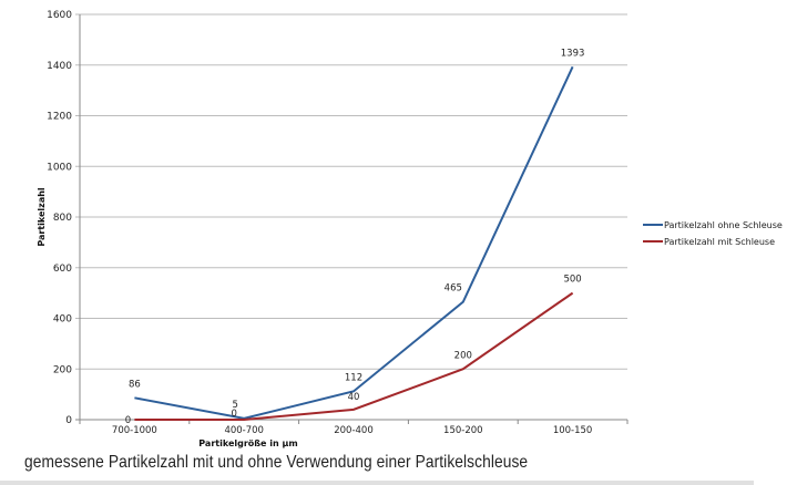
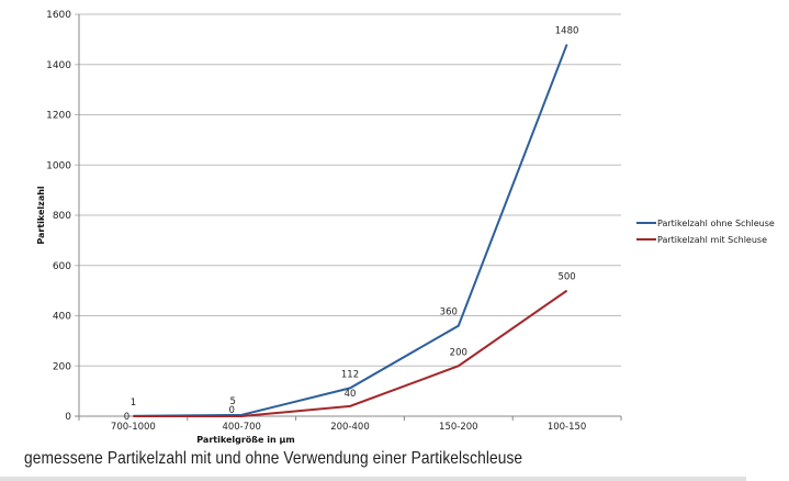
Partikelzahl ohne Schleuse/700-1000: 86 -> 1
Partikelzahl ohne Schleuse/150-200: 465 -> 360
Partikelzahl ohne Schleuse/100-150: 1393 -> 1480
